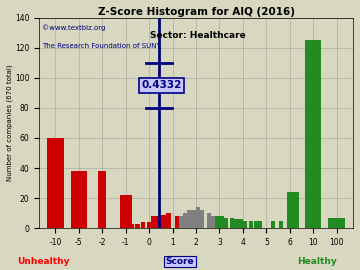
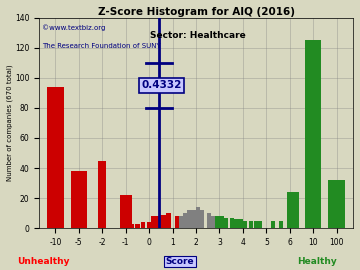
-10: 60 -> 94
-2: 38 -> 45
100: 7 -> 32
